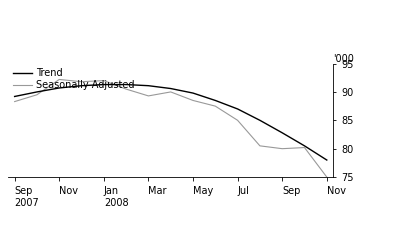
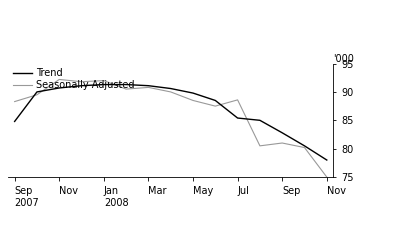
Trend/Sep 2007: 89.2 -> 84.8
Seasonally Adjusted/Mar: 89.3 -> 90.8
Trend/Jul: 87.0 -> 85.4
Seasonally Adjusted/Jul: 85.0 -> 88.6
Seasonally Adjusted/Sep: 80.0 -> 81.0
